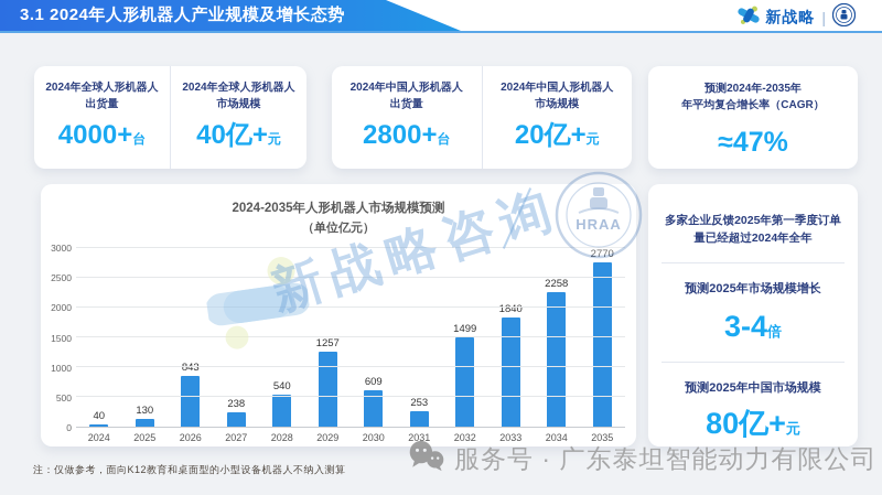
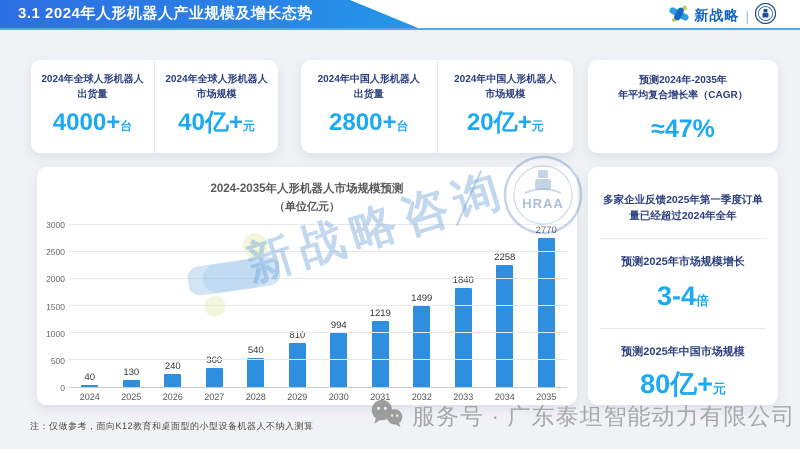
2026: 843 -> 240
2027: 238 -> 360
2029: 1257 -> 810
2030: 609 -> 994
2031: 253 -> 1219
